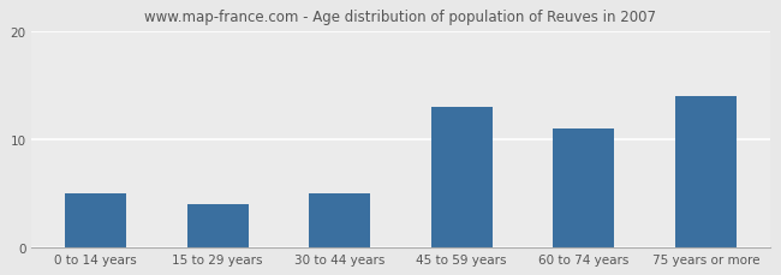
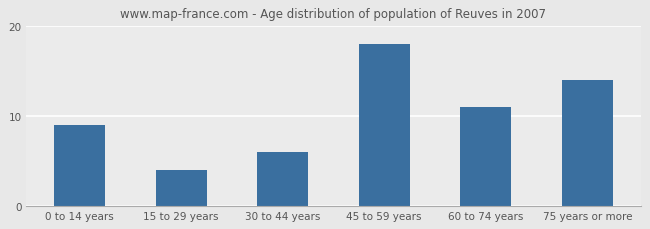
0 to 14 years: 5 -> 9
30 to 44 years: 5 -> 6
45 to 59 years: 13 -> 18
